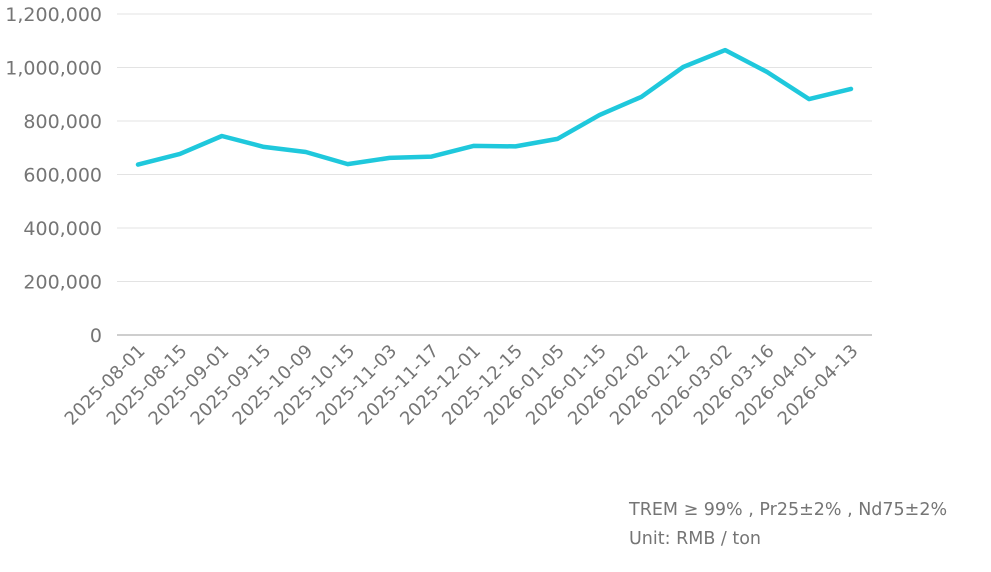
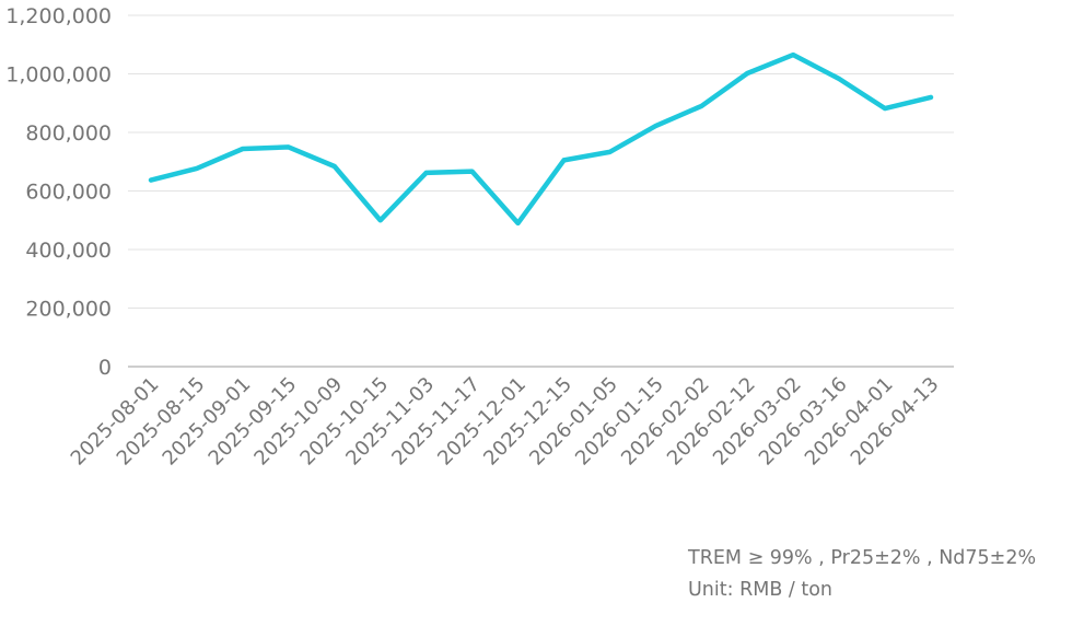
2025-09-15: 700000 -> 750000
2025-10-15: 640000 -> 500000
2025-12-01: 710000 -> 490000
